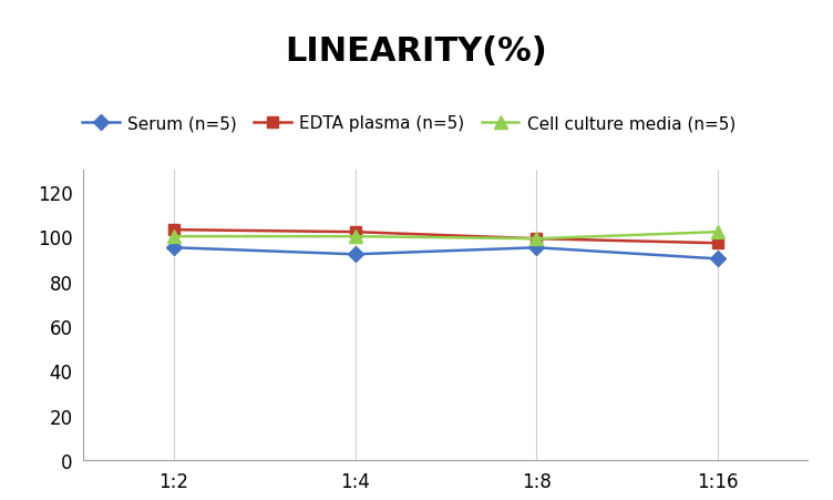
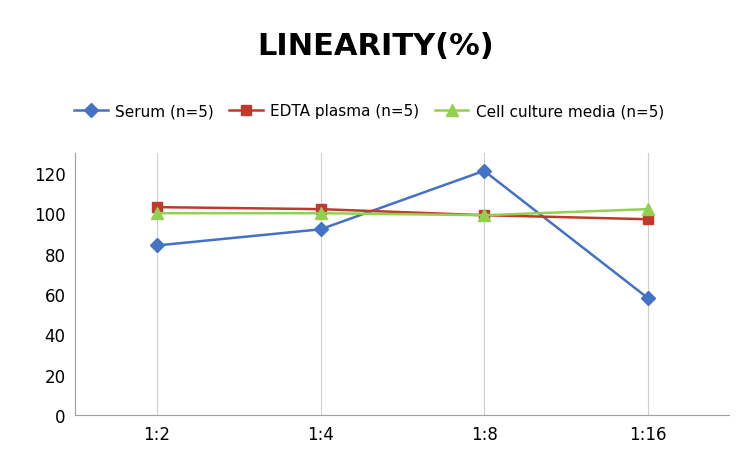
Serum (n=5)/1:2: 95 -> 84
Serum (n=5)/1:8: 95 -> 121
Serum (n=5)/1:16: 90 -> 58
